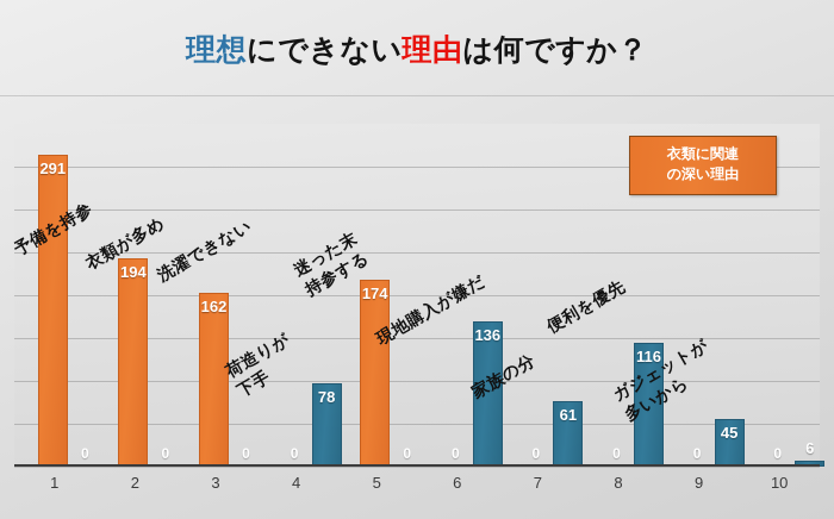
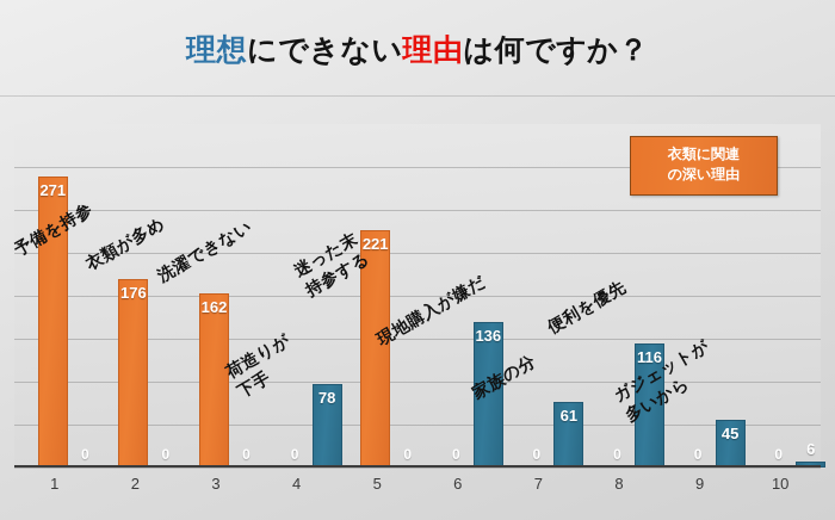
衣類に関連の深い理由/1: 291 -> 271
衣類に関連の深い理由/2: 194 -> 176
衣類に関連の深い理由/5: 174 -> 221
